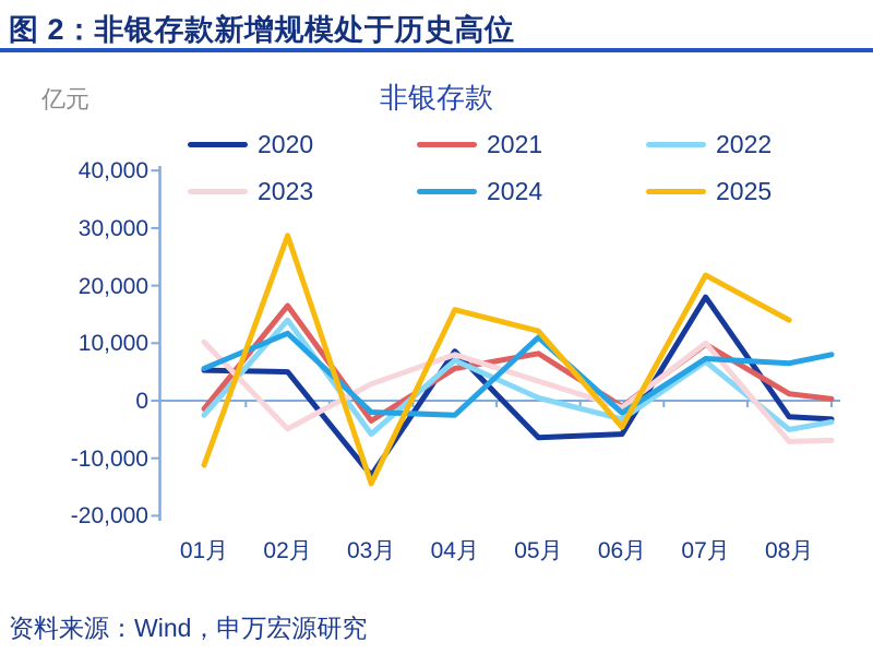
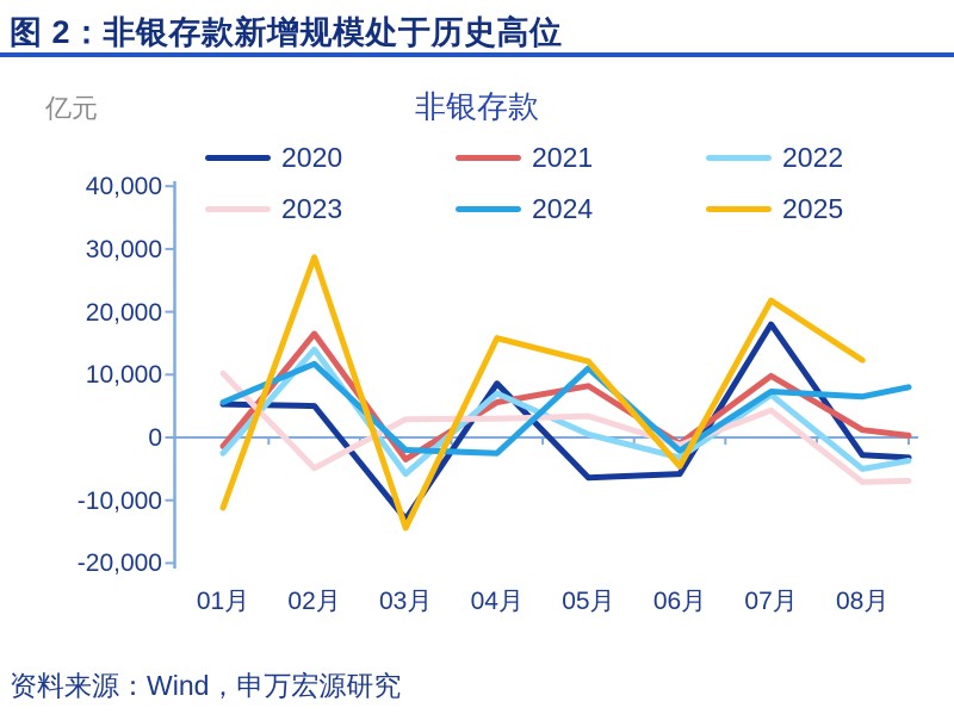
2023/04月: 8000 -> 3000
2023/07月: 10000 -> 4000
2025/08月: 14000 -> 12000
